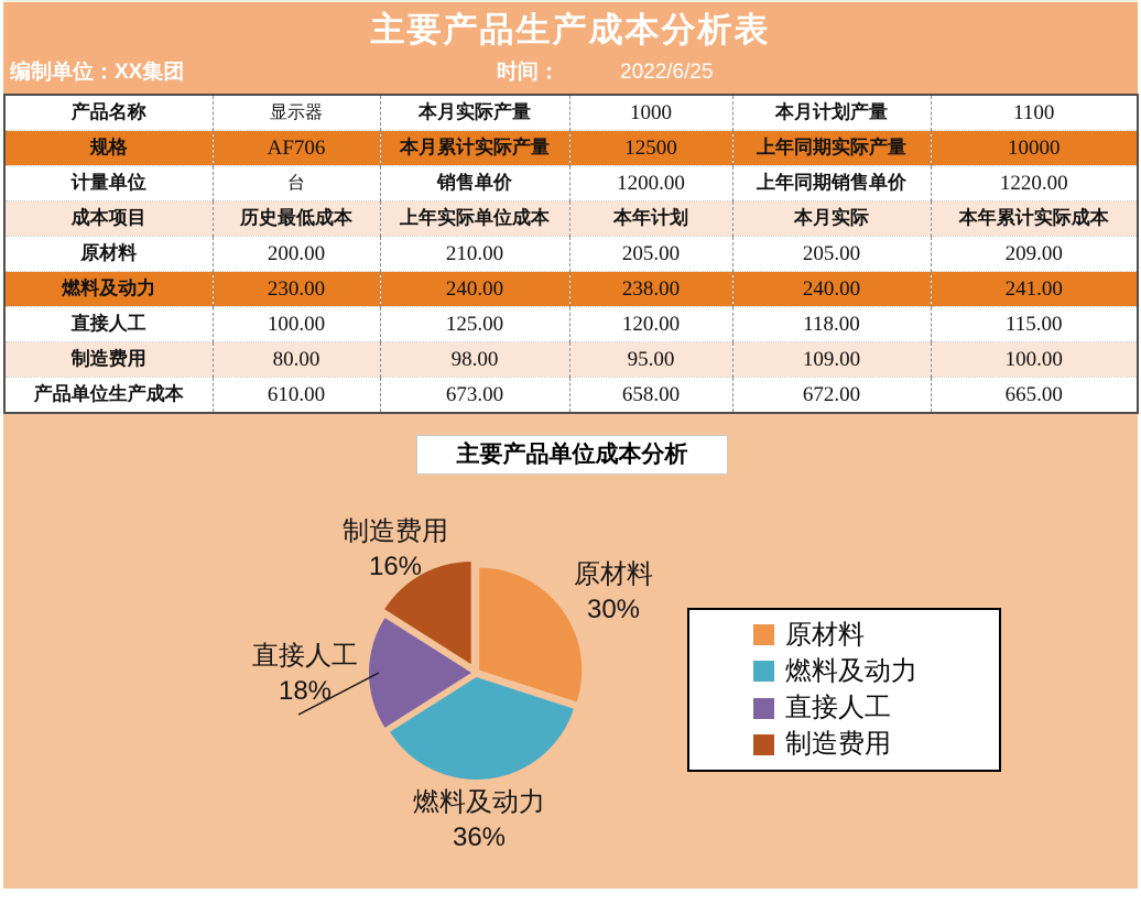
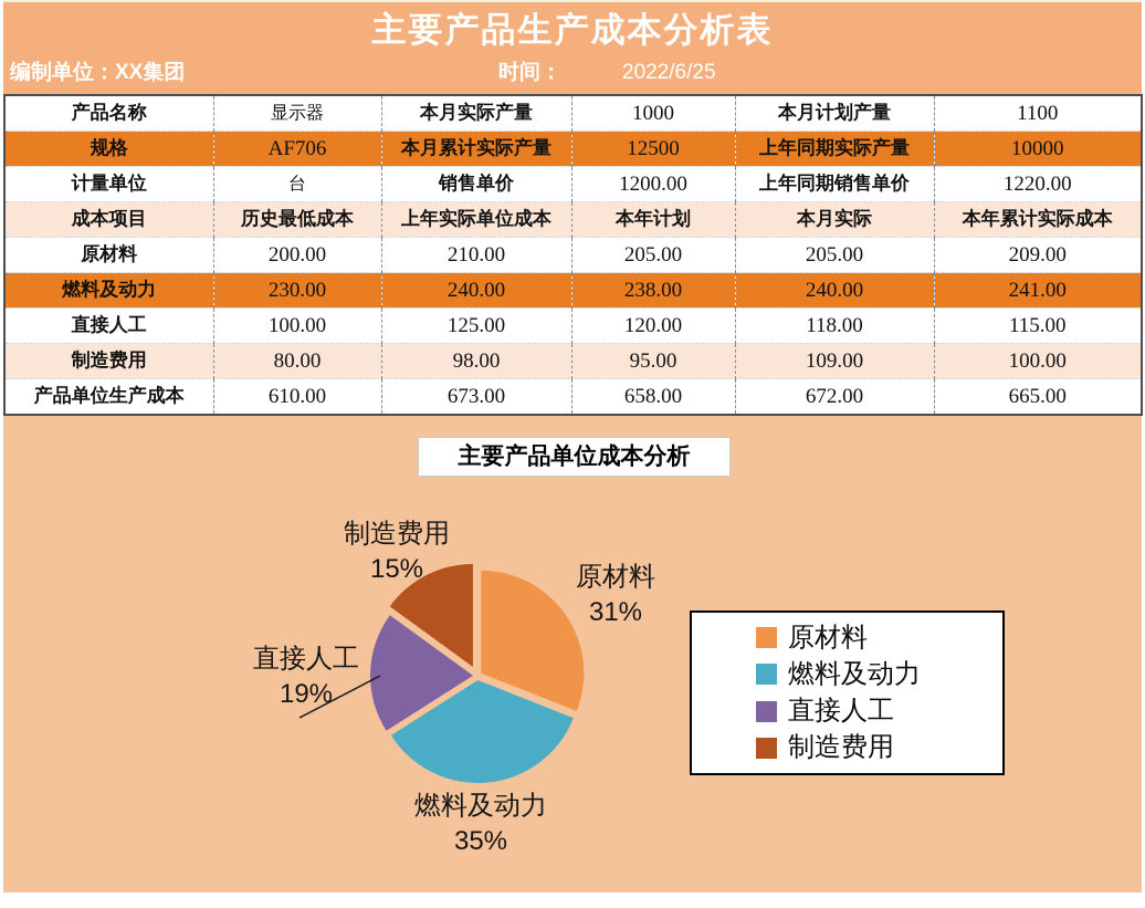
原材料: 30% -> 31%
燃料及动力: 36% -> 35%
直接人工: 18% -> 19%
制造费用: 16% -> 15%
